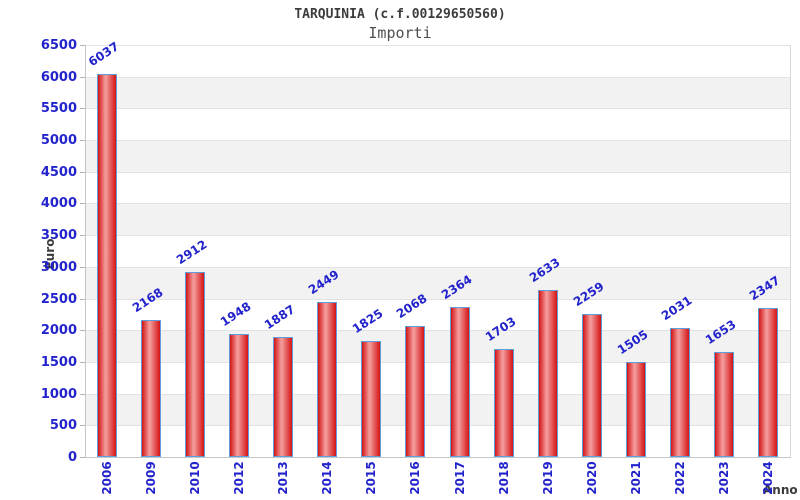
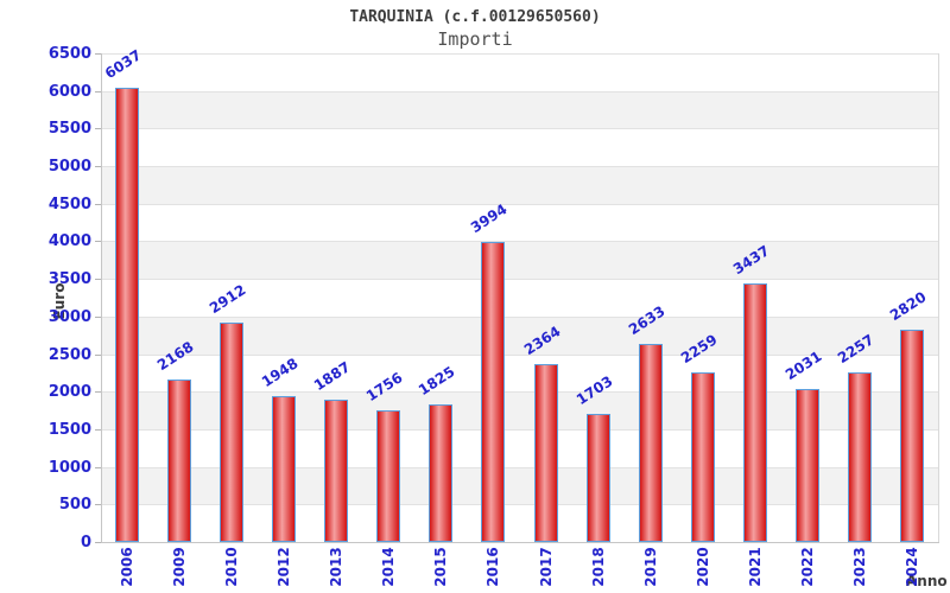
2014: 2449 -> 1756
2016: 2068 -> 3994
2021: 1505 -> 3437
2023: 1653 -> 2257
2024: 2347 -> 2820
